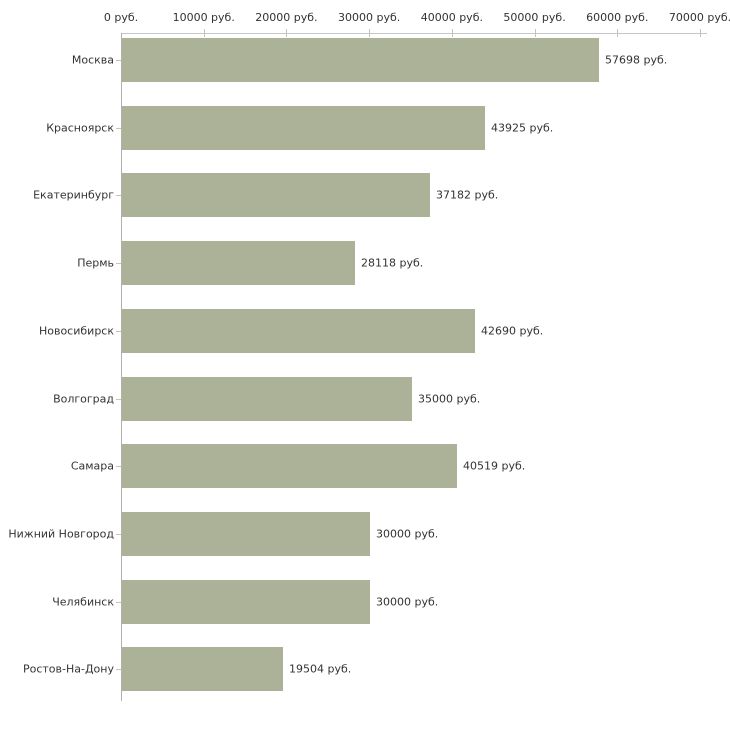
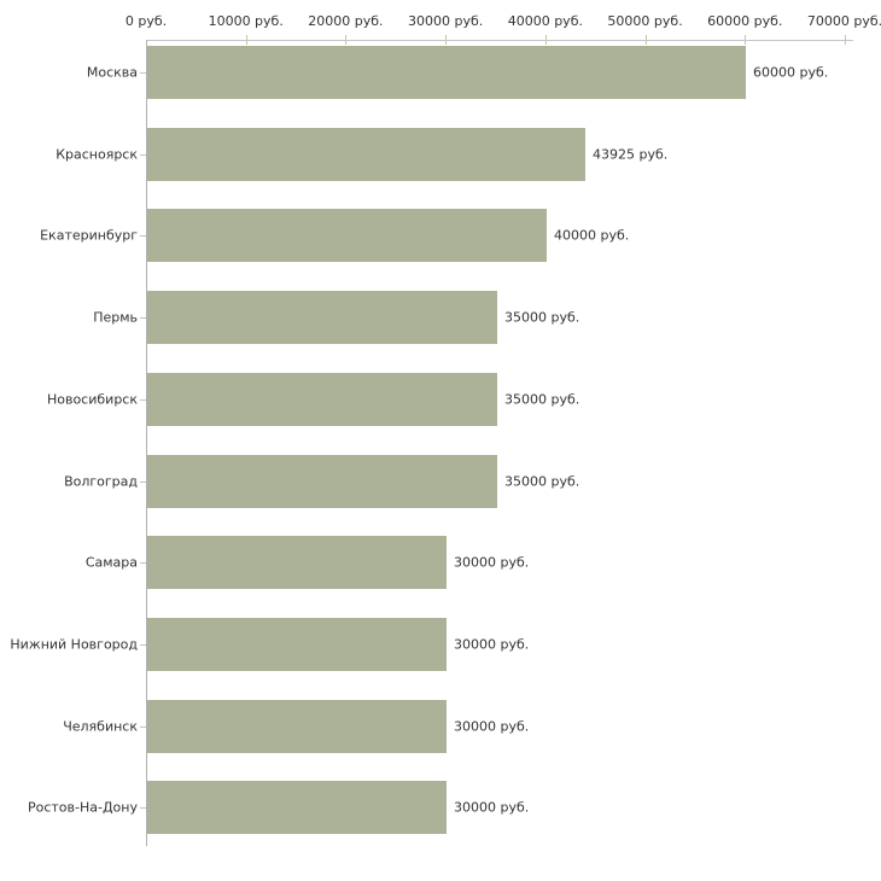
Москва: 57698 -> 60000
Екатеринбург: 37182 -> 40000
Пермь: 28118 -> 35000
Новосибирск: 42690 -> 35000
Самара: 40519 -> 30000
Ростов-На-Дону: 19504 -> 30000
